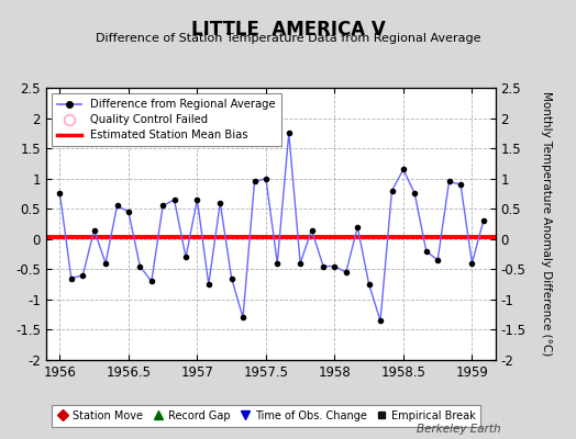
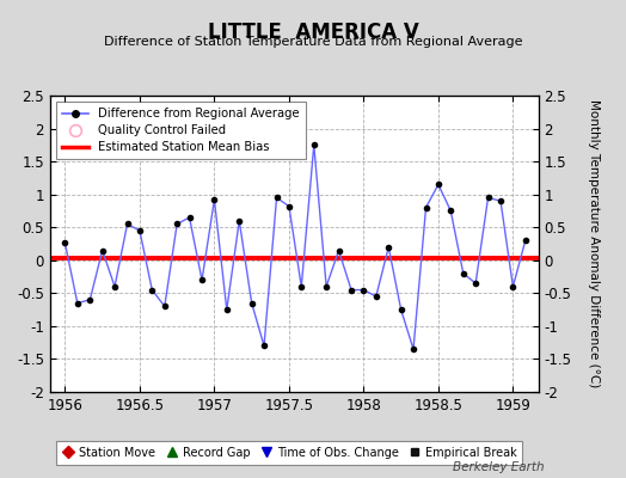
1956: 0.75 -> 0.26
1957: 0.65 -> 0.92
1957.5: 1.00 -> 0.82
